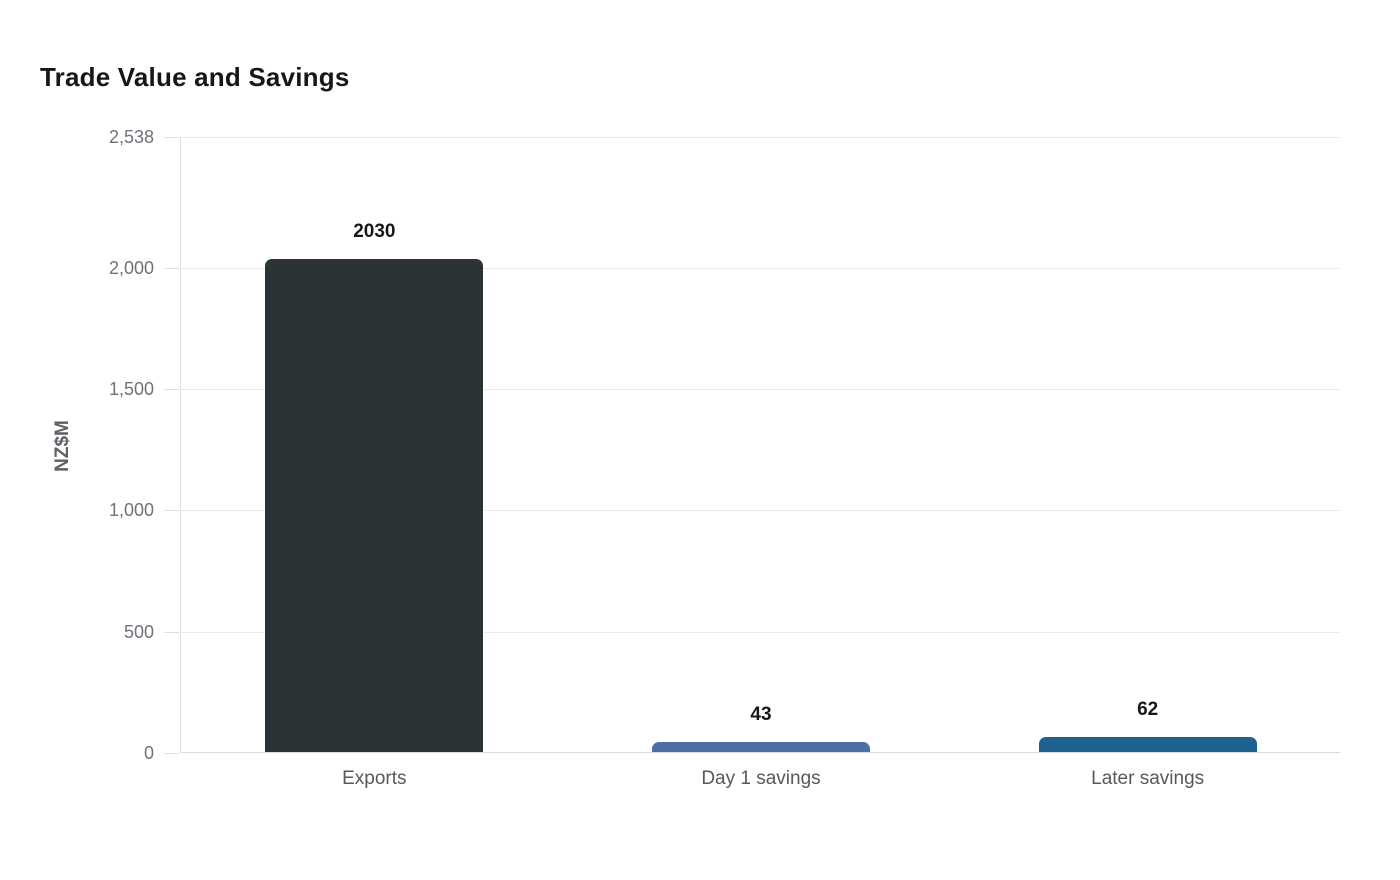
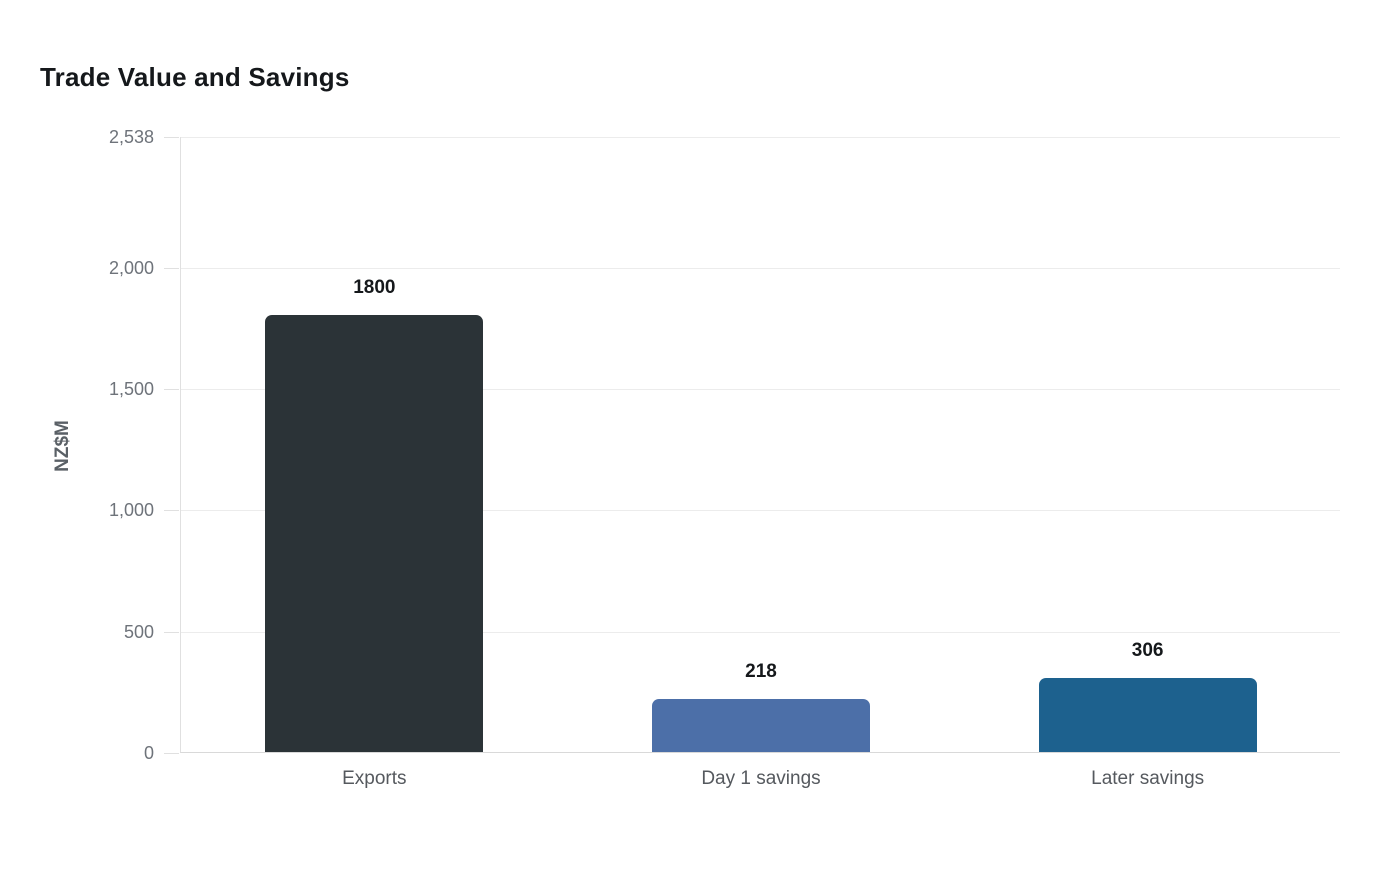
Exports: 2030 -> 1800
Day 1 savings: 43 -> 218
Later savings: 62 -> 306
